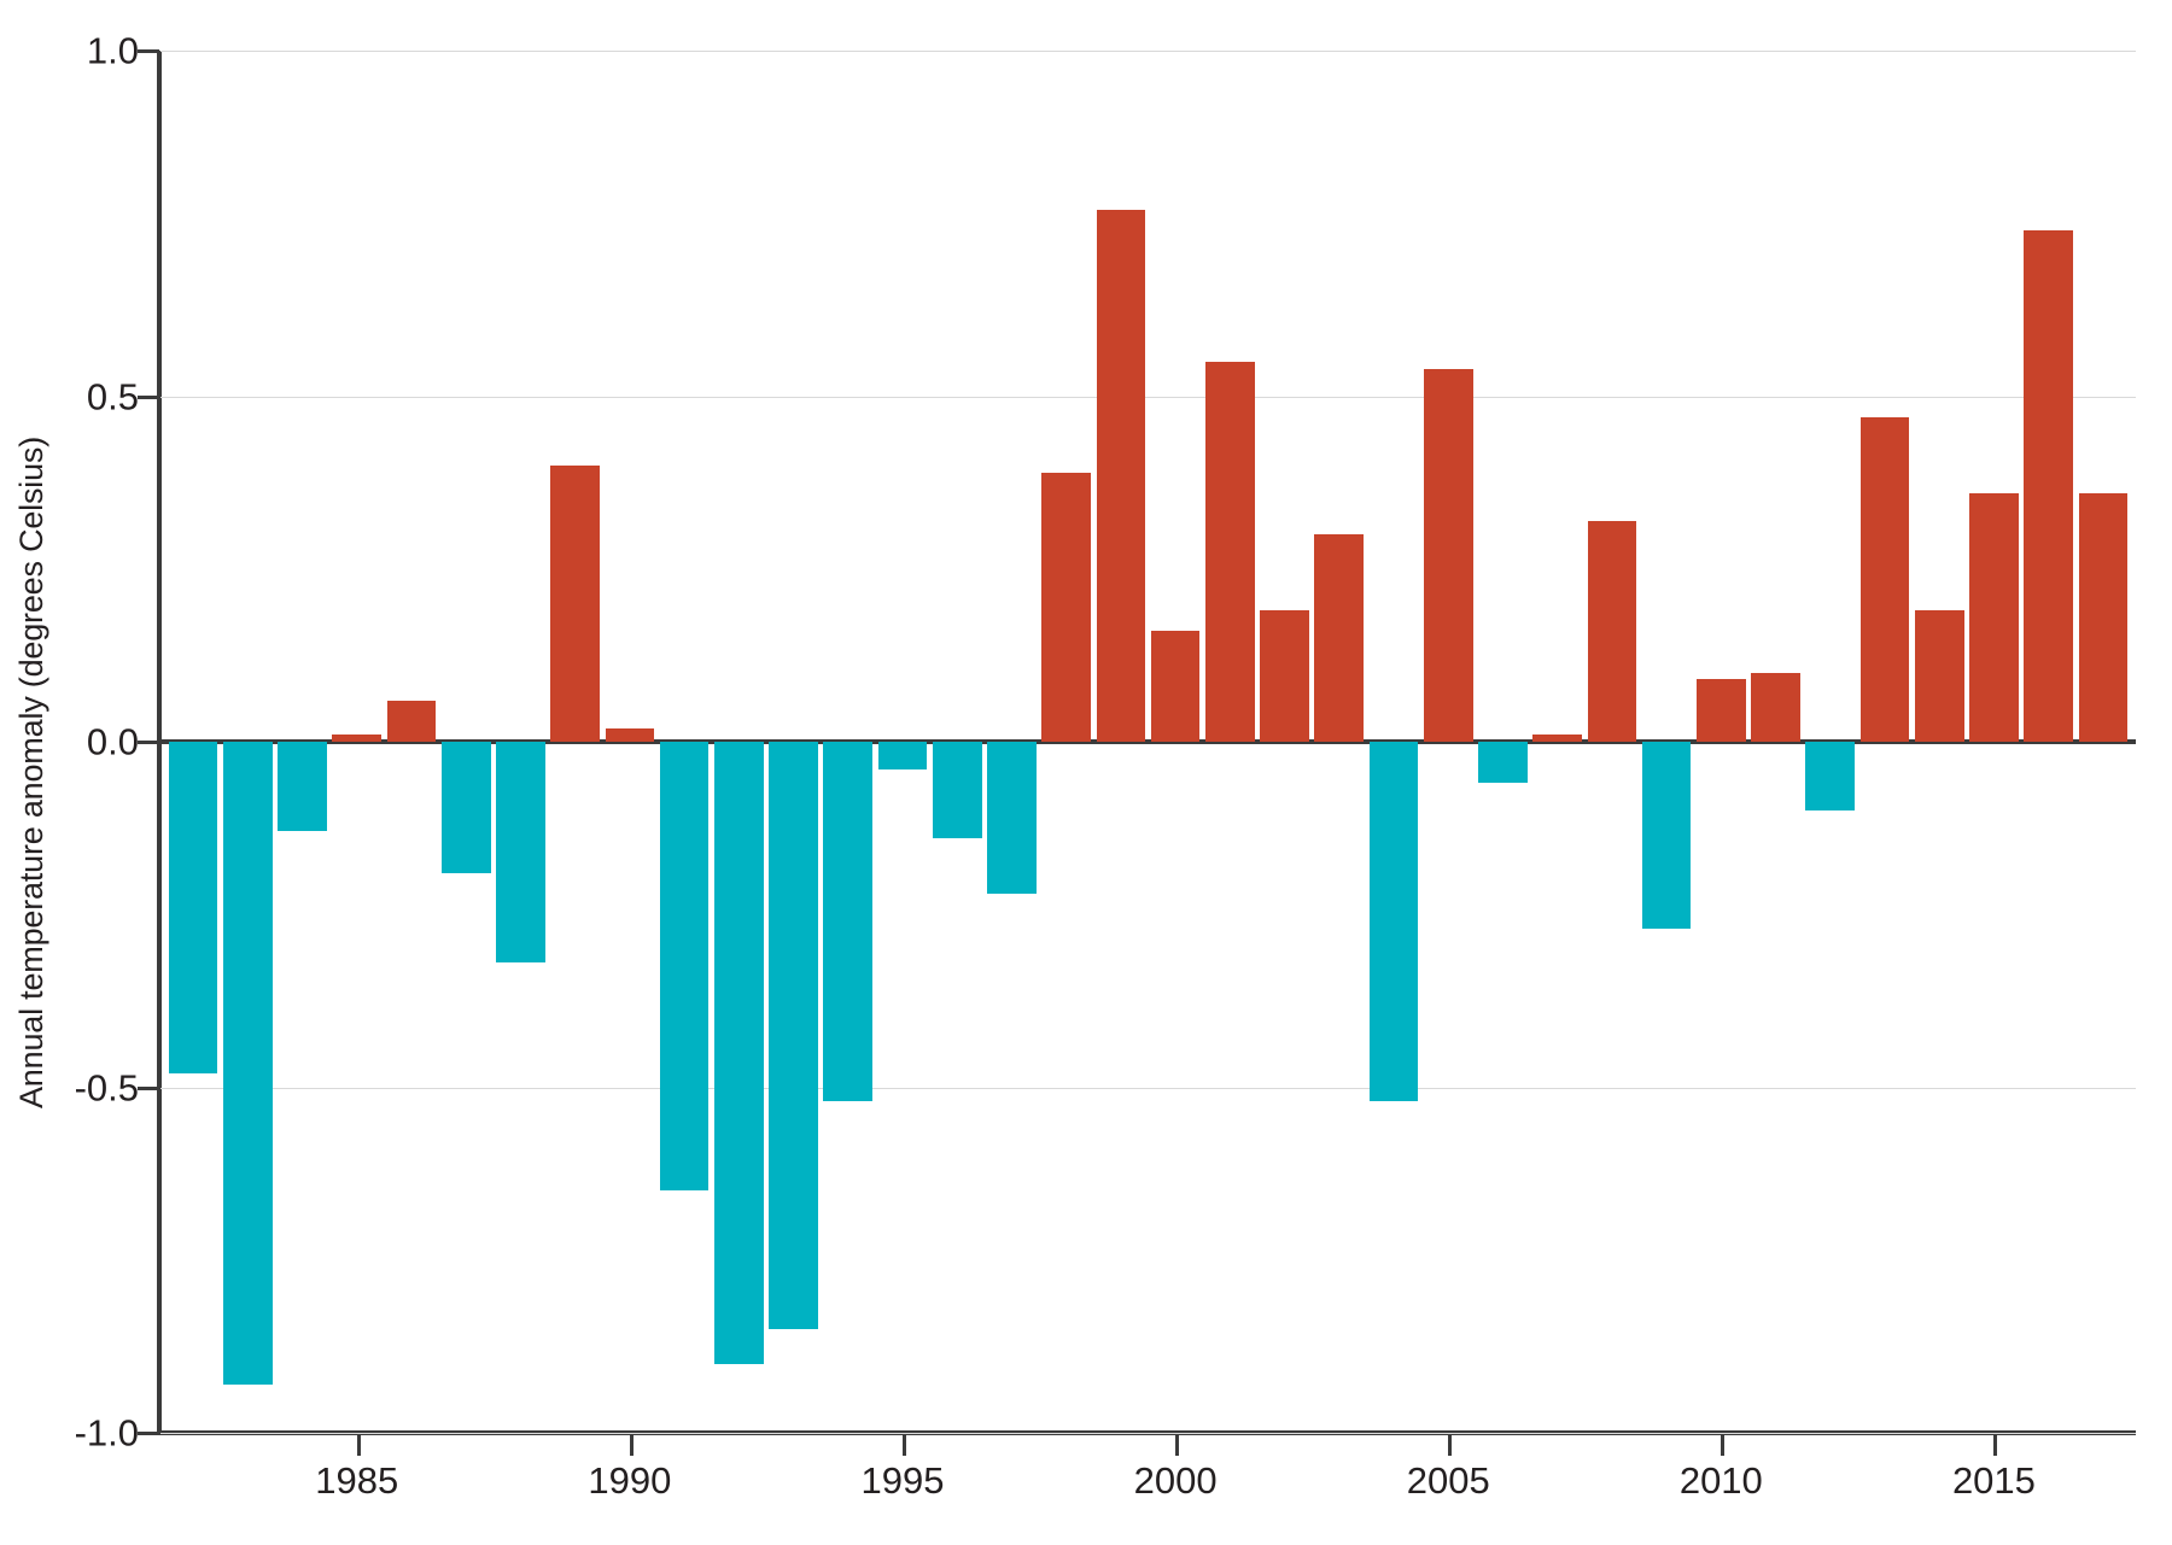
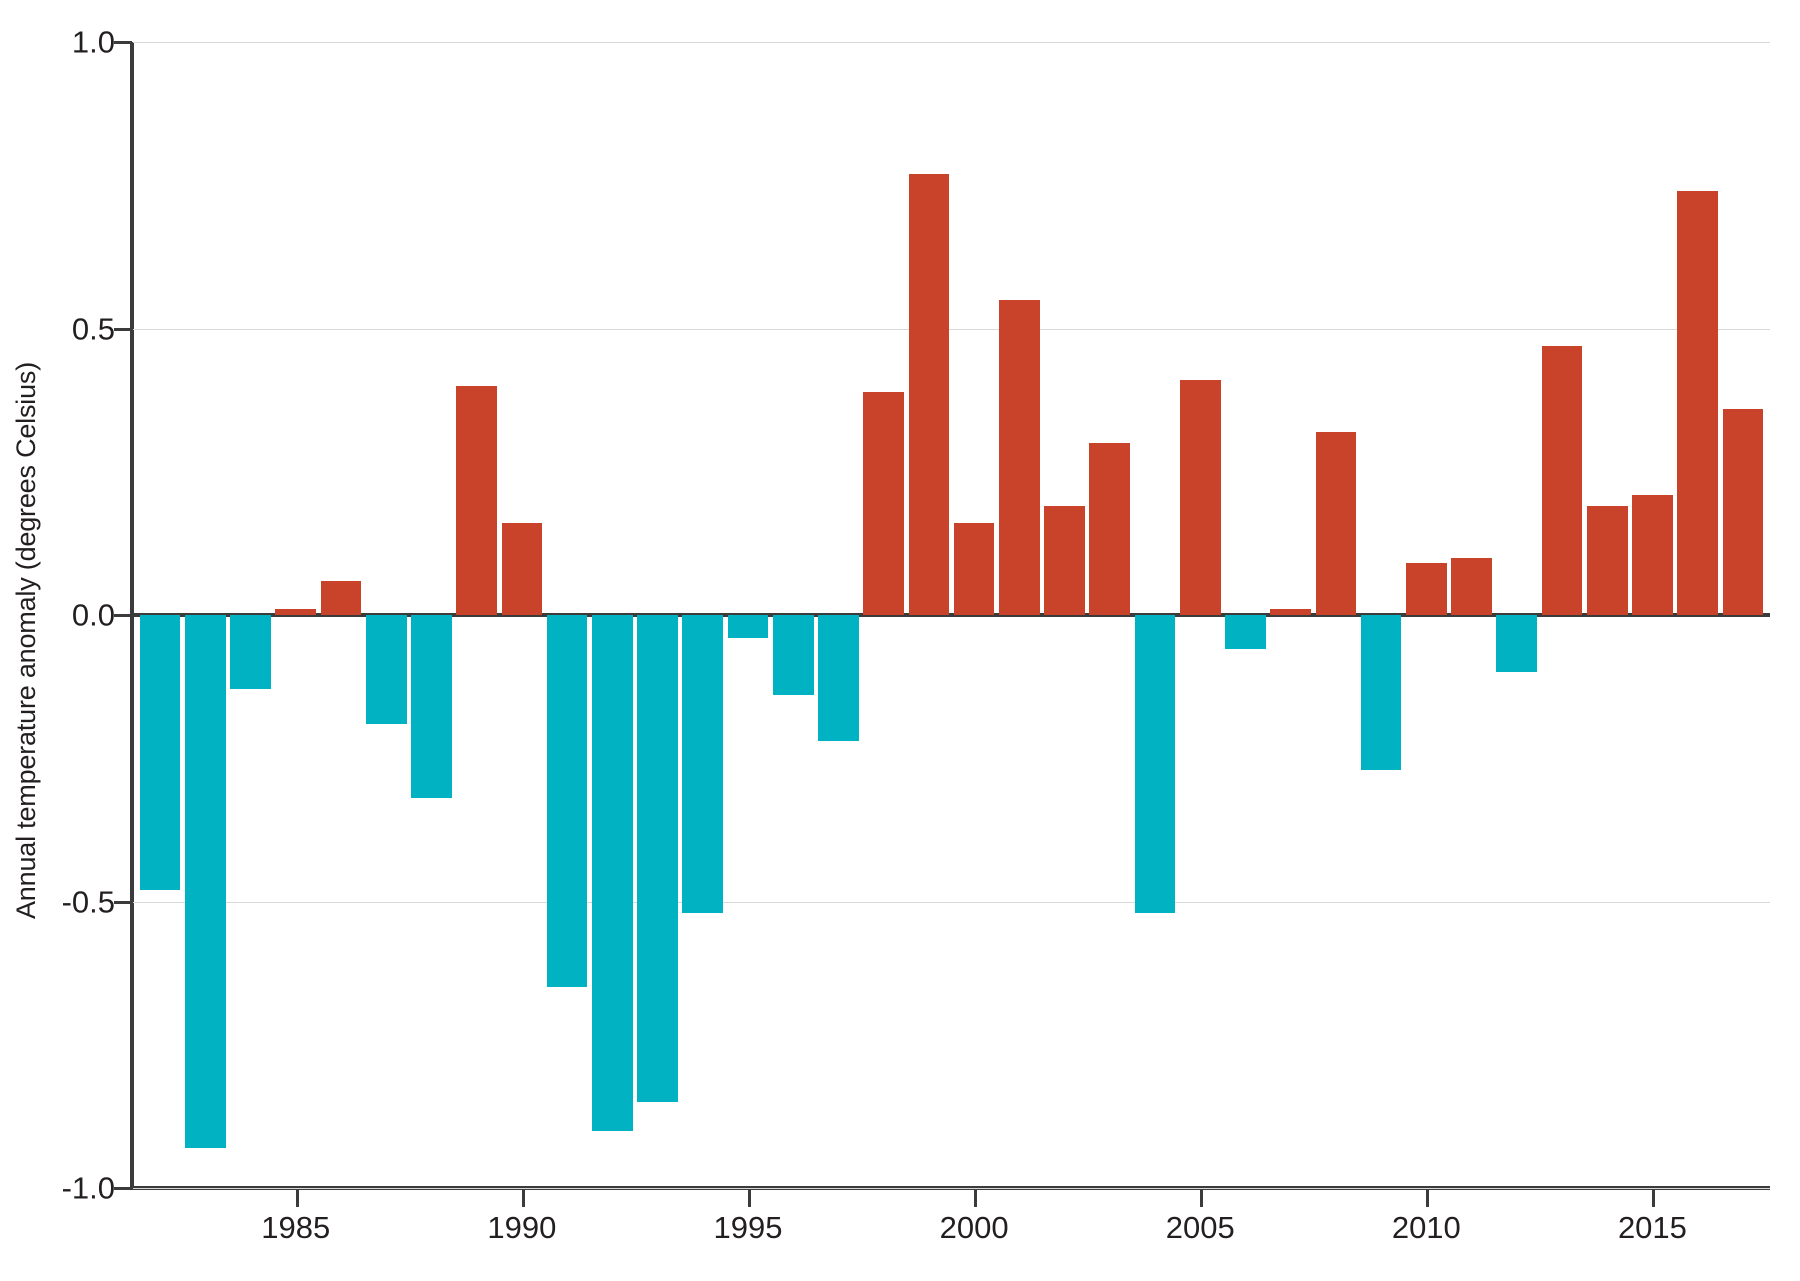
1990: 0.02 -> 0.16
2005: 0.54 -> 0.41
2015: 0.36 -> 0.21
